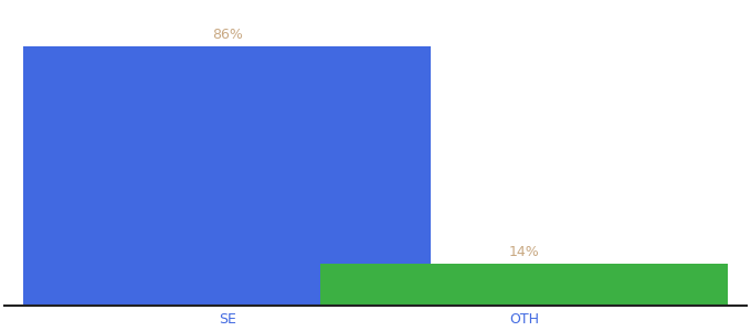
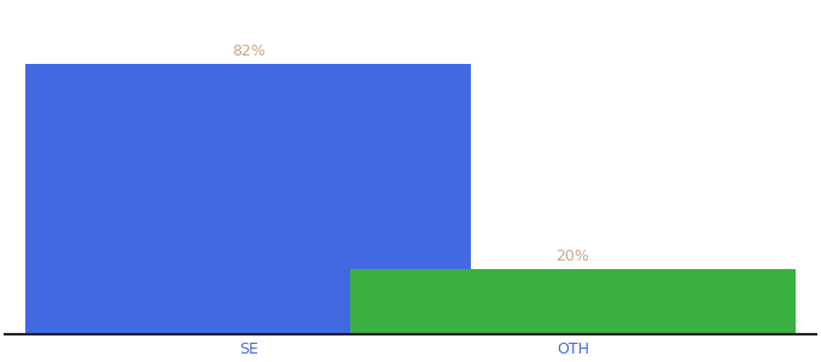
SE: 86% -> 82%
OTH: 14% -> 20%
